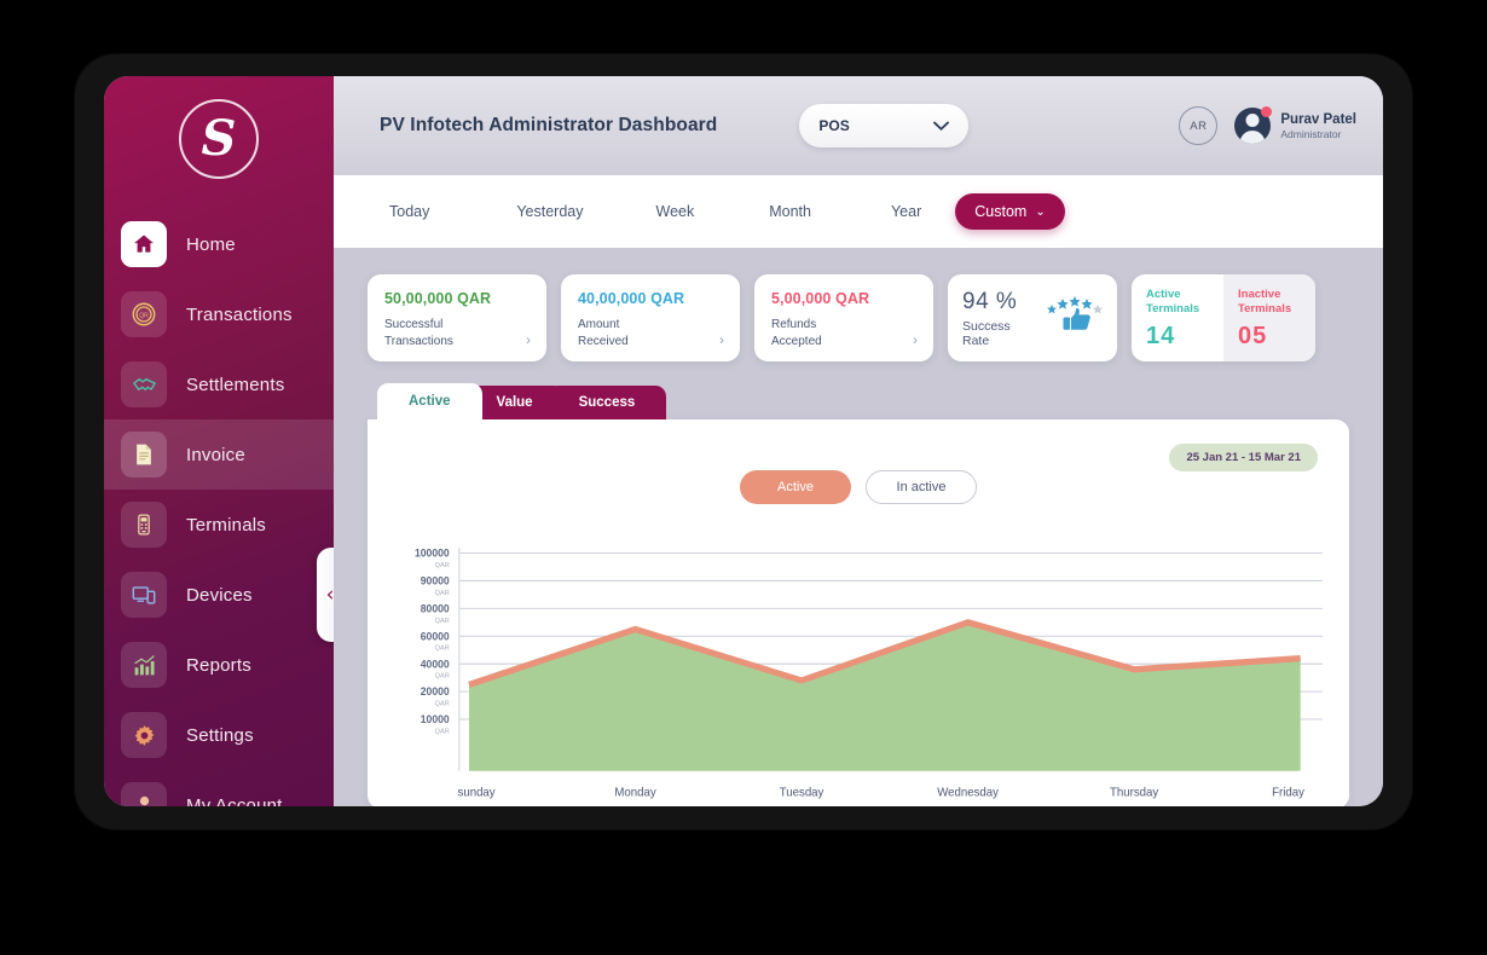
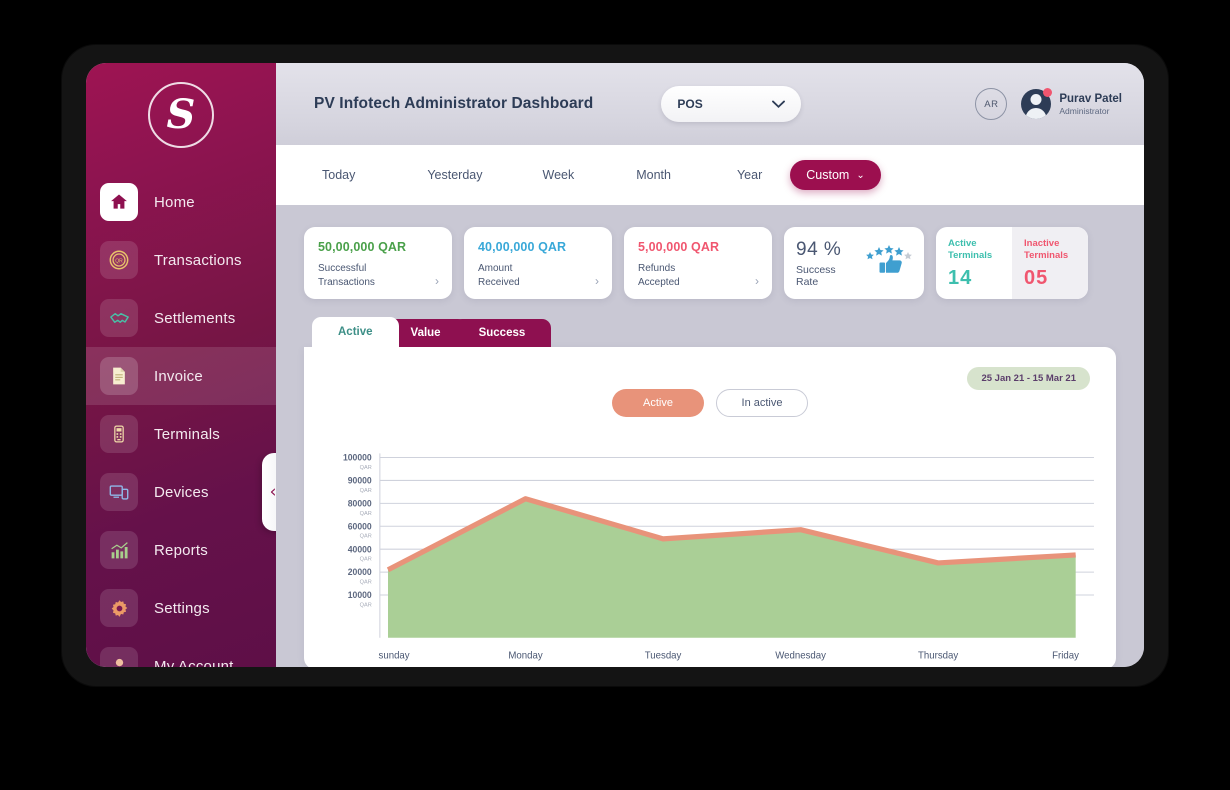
sunday: 25000 -> 22000
Monday: 65000 -> 82000
Tuesday: 28000 -> 49000
Wednesday: 70000 -> 57000
Thursday: 36000 -> 28000
Friday: 44000 -> 35000
